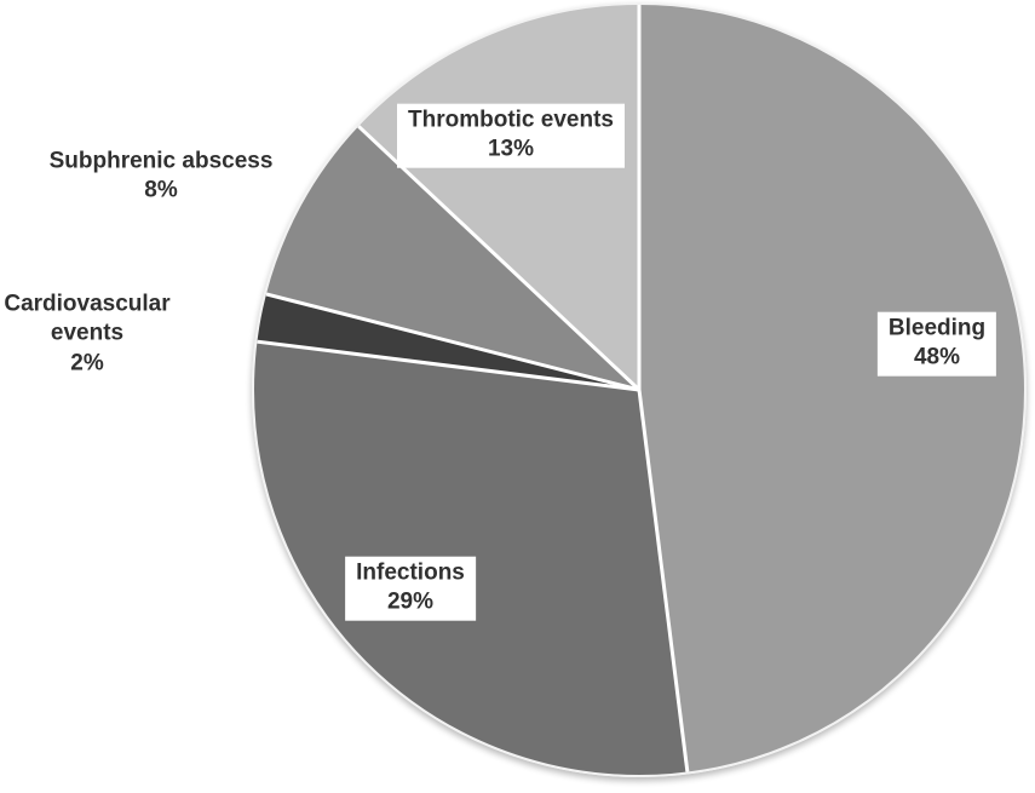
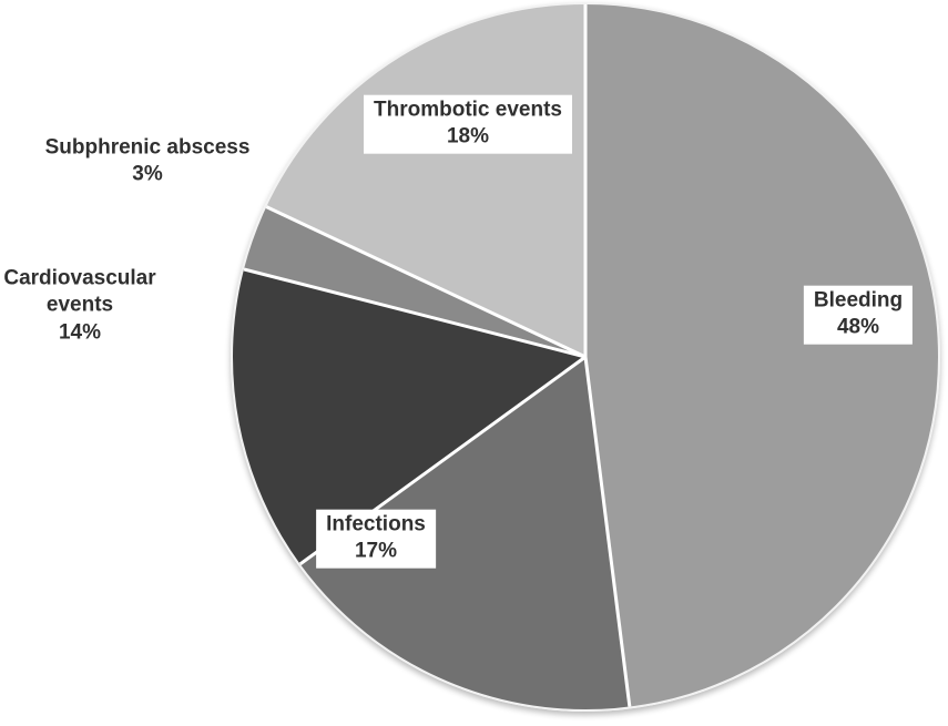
Infections: 29% -> 17%
Cardiovascular events: 2% -> 14%
Subphrenic abscess: 8% -> 3%
Thrombotic events: 13% -> 18%
